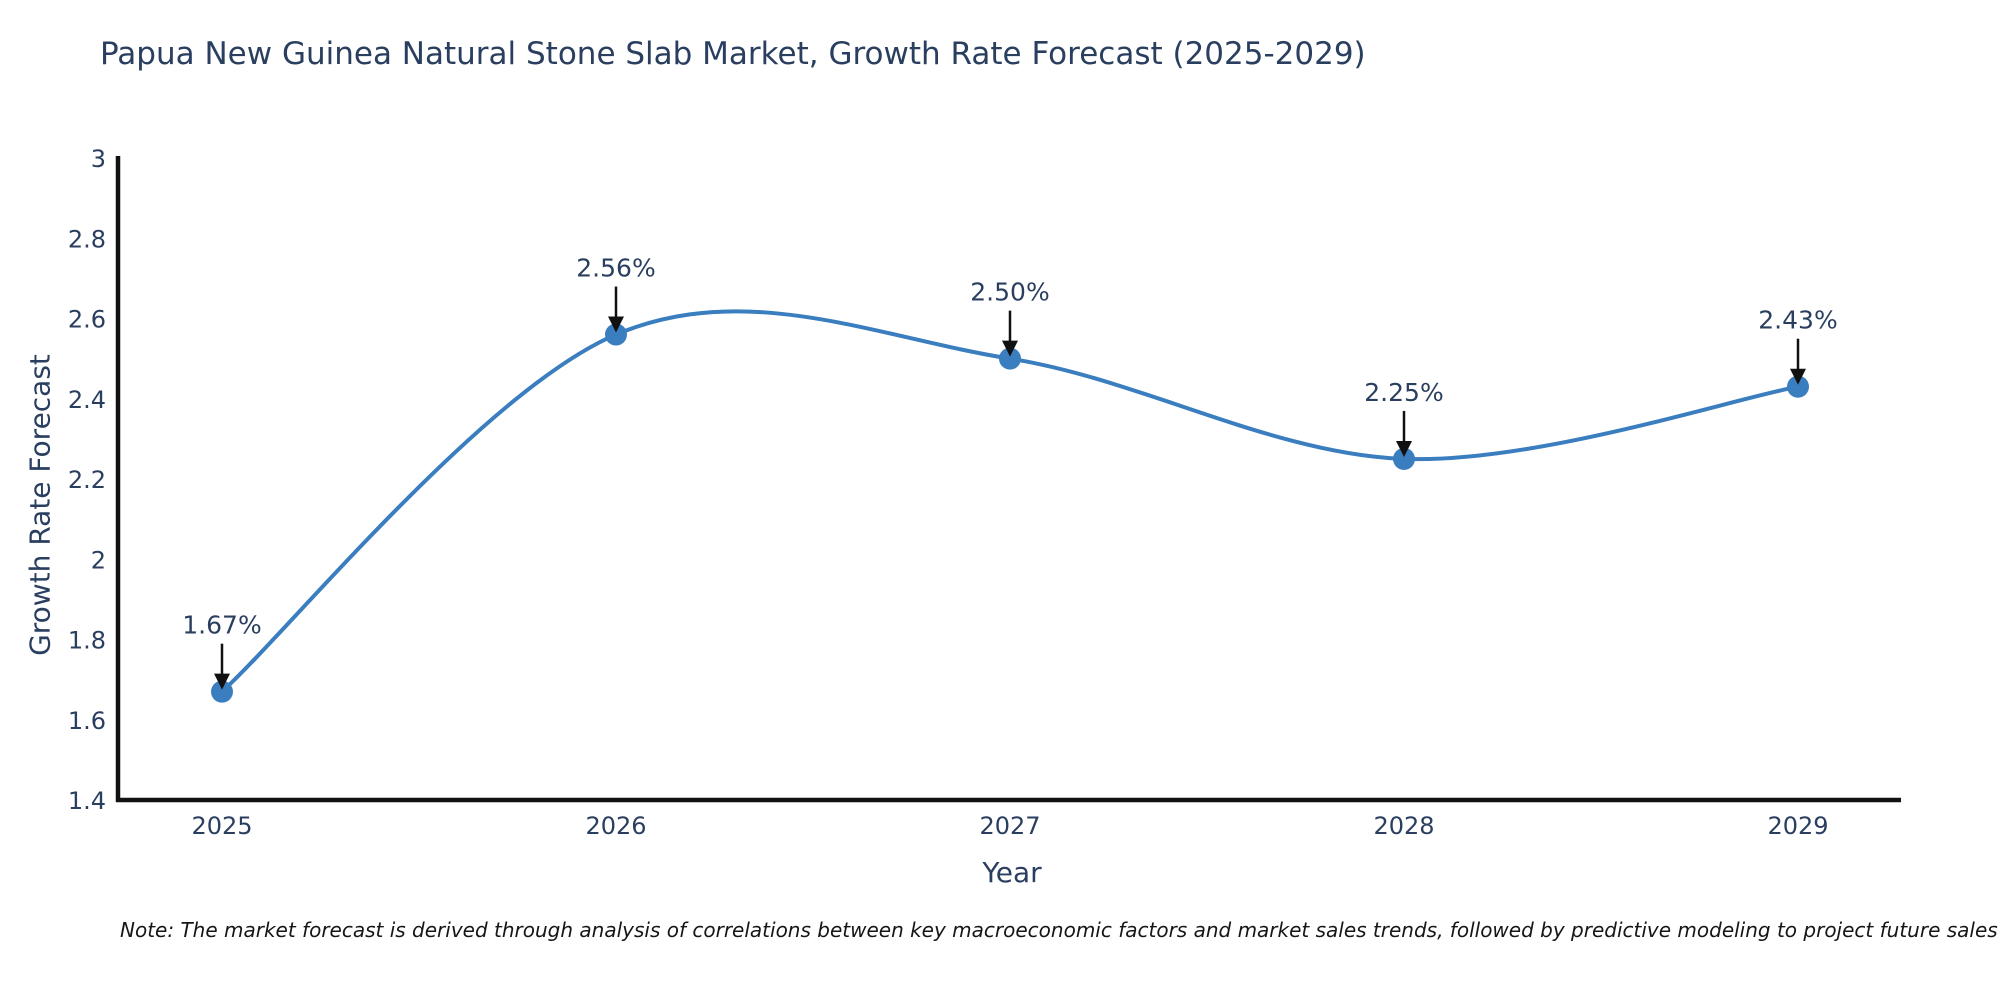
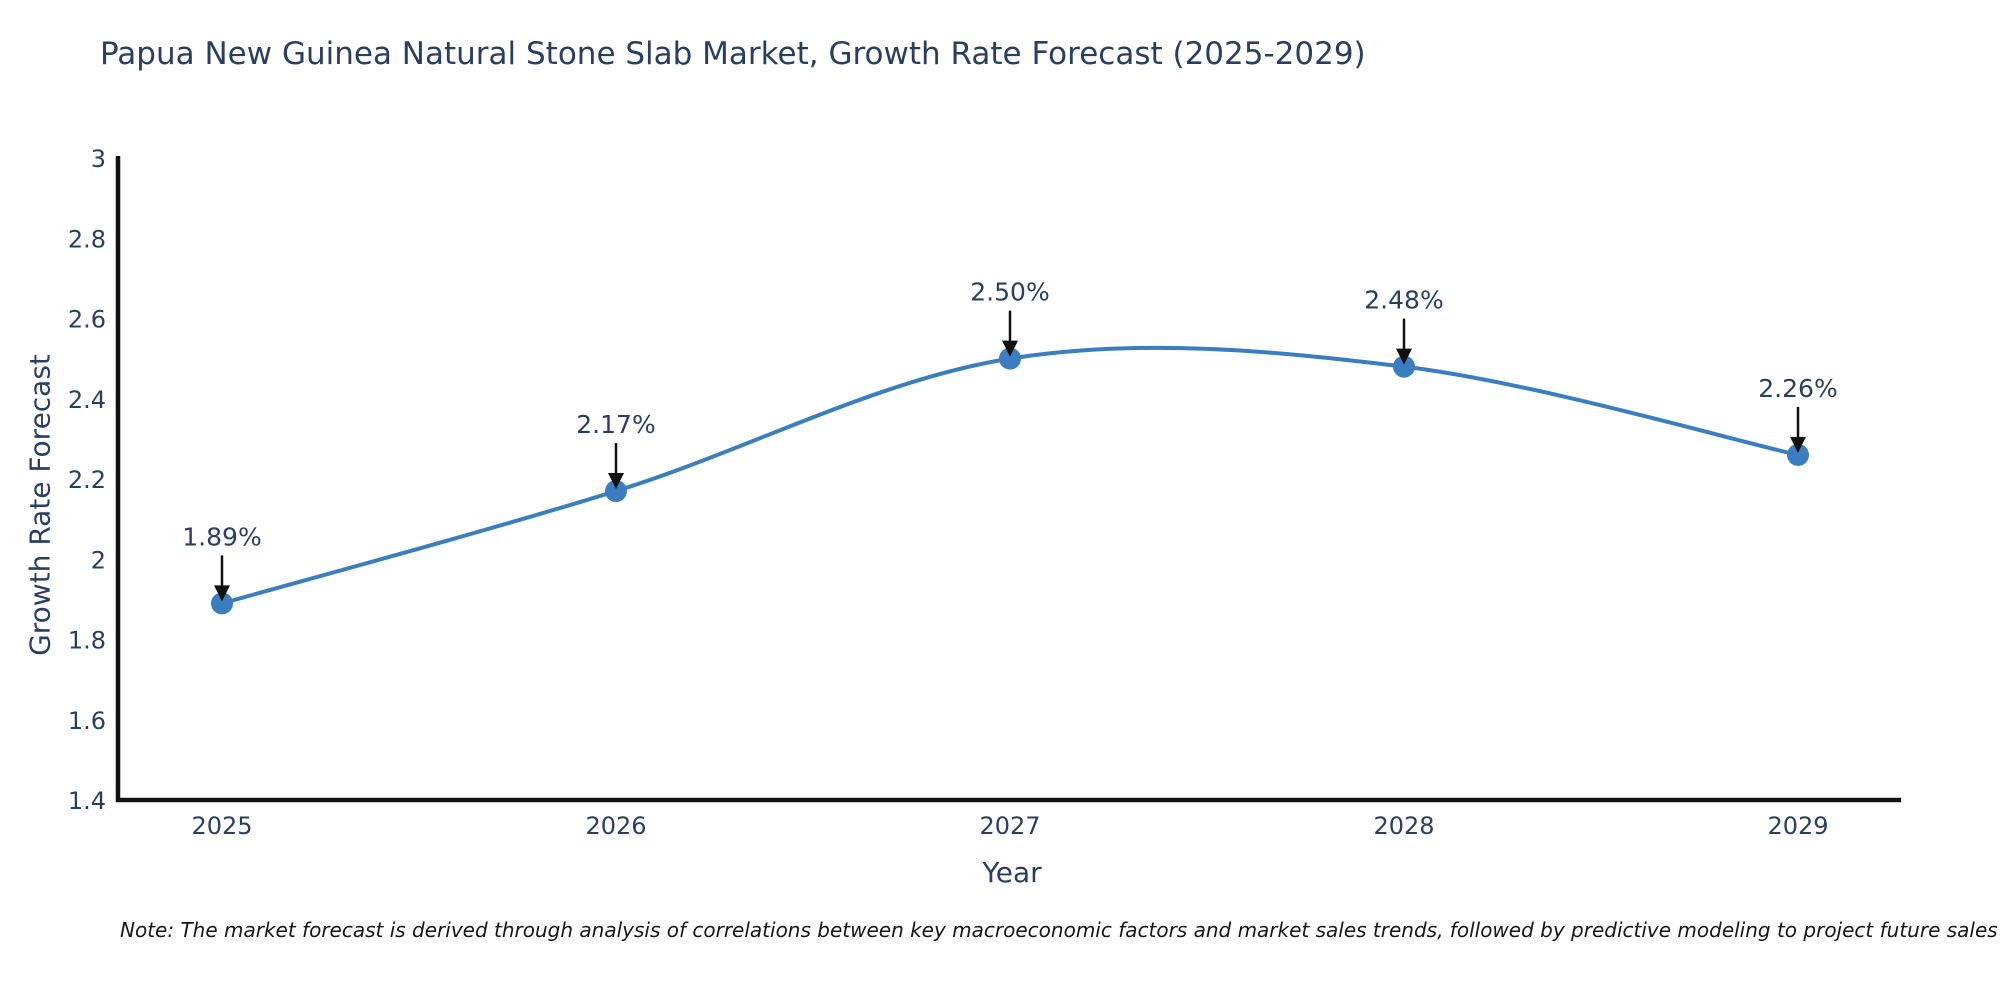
2025: 1.67% -> 1.89%
2026: 2.56% -> 2.17%
2028: 2.25% -> 2.48%
2029: 2.43% -> 2.26%
